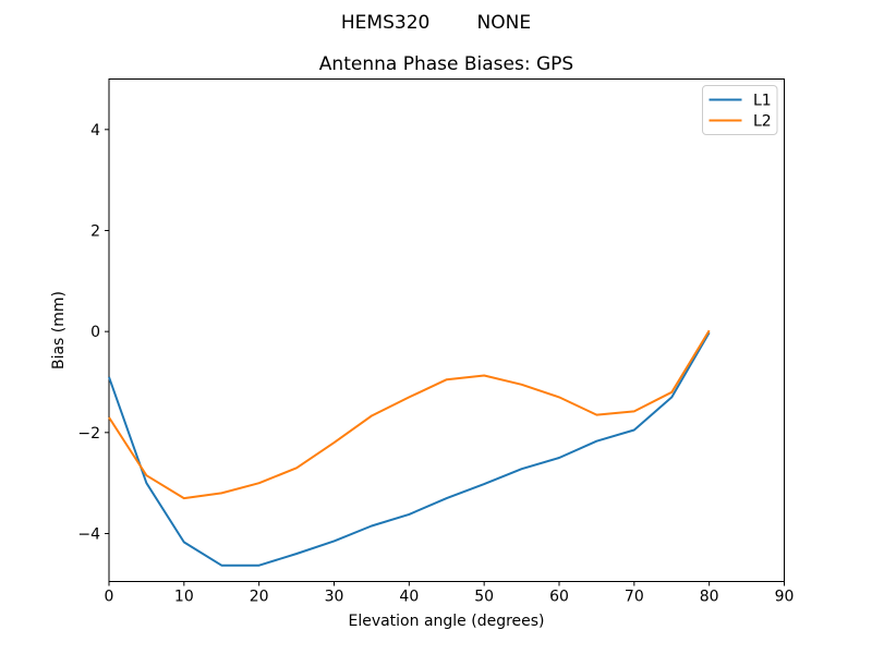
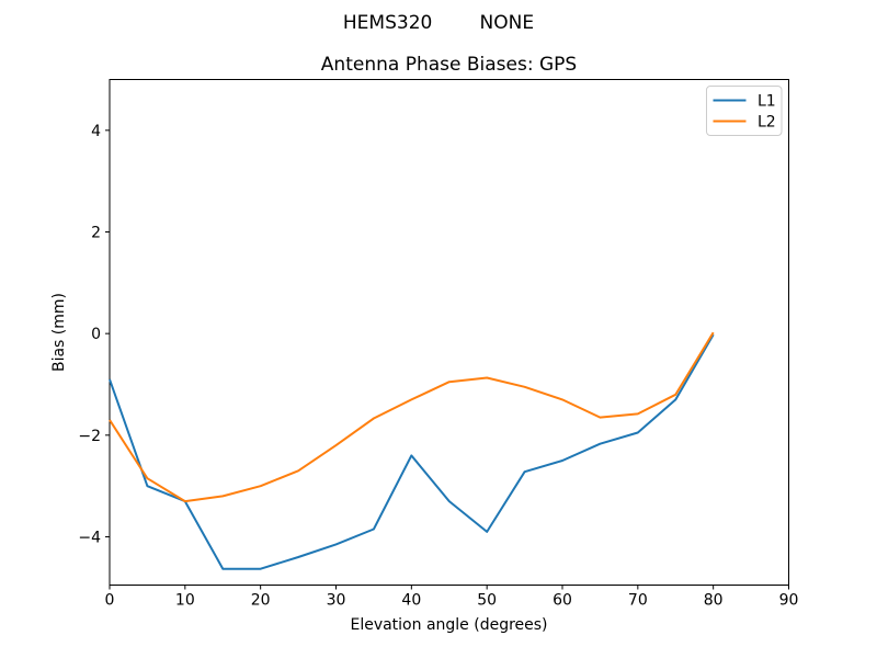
L1/10: -4.2 -> -3.3
L1/40: -3.6 -> -2.4
L1/50: -3.0 -> -3.9
